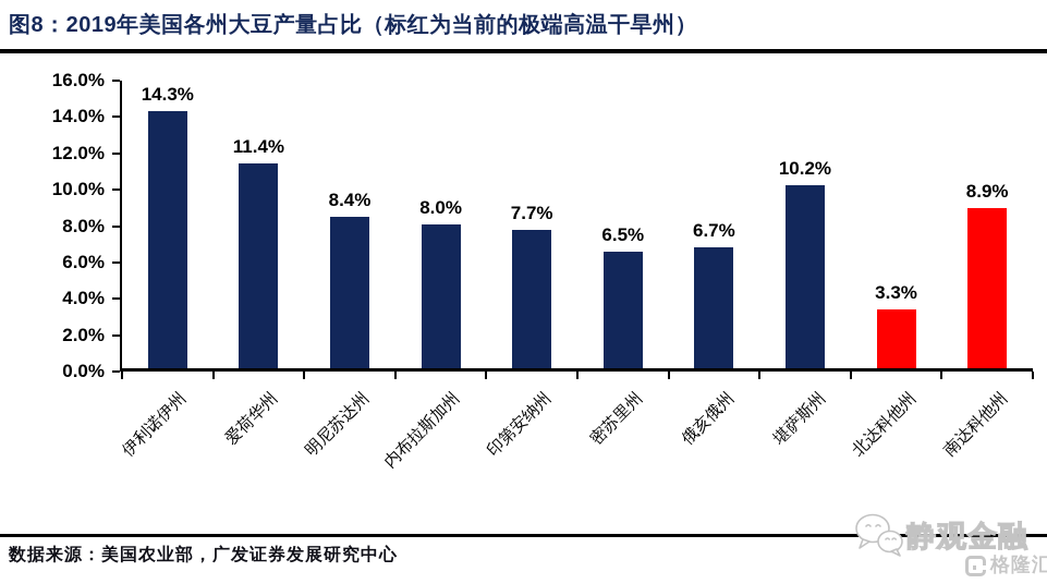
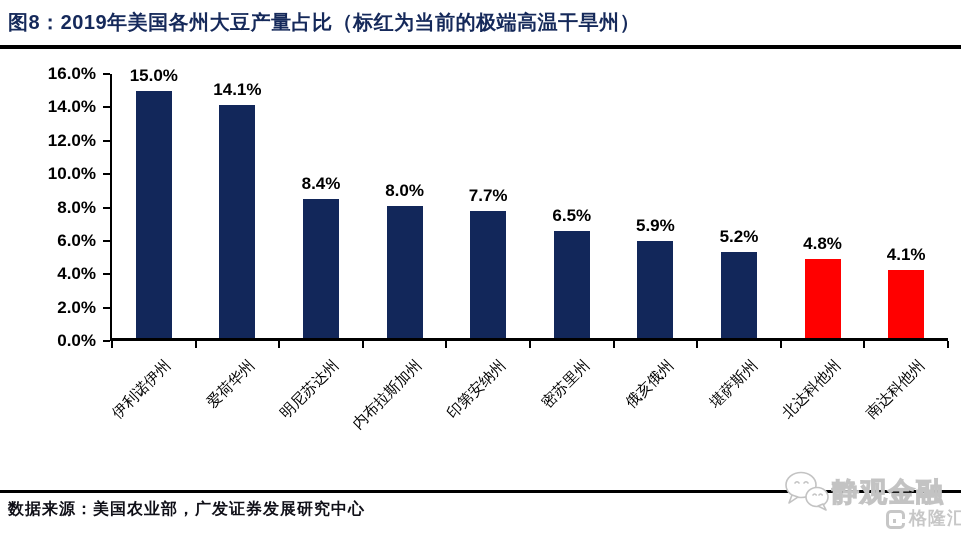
伊利诺伊州: 14.3% -> 15.0%
爱荷华州: 11.4% -> 14.1%
俄亥俄州: 6.7% -> 5.9%
堪萨斯州: 10.2% -> 5.2%
北达科他州: 3.3% -> 4.8%
南达科他州: 8.9% -> 4.1%
